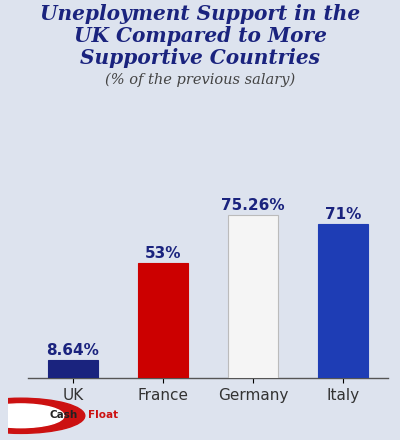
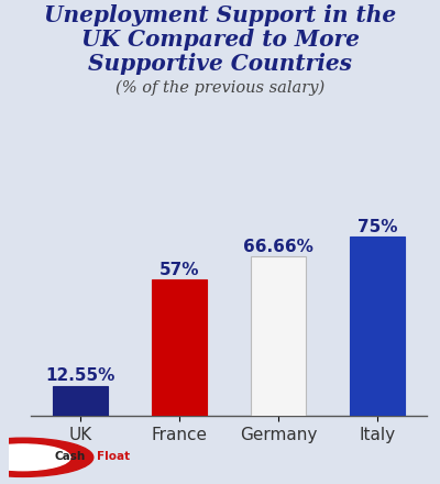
UK: 8.64% -> 12.55%
France: 53% -> 57%
Germany: 75.26% -> 66.66%
Italy: 71% -> 75%
